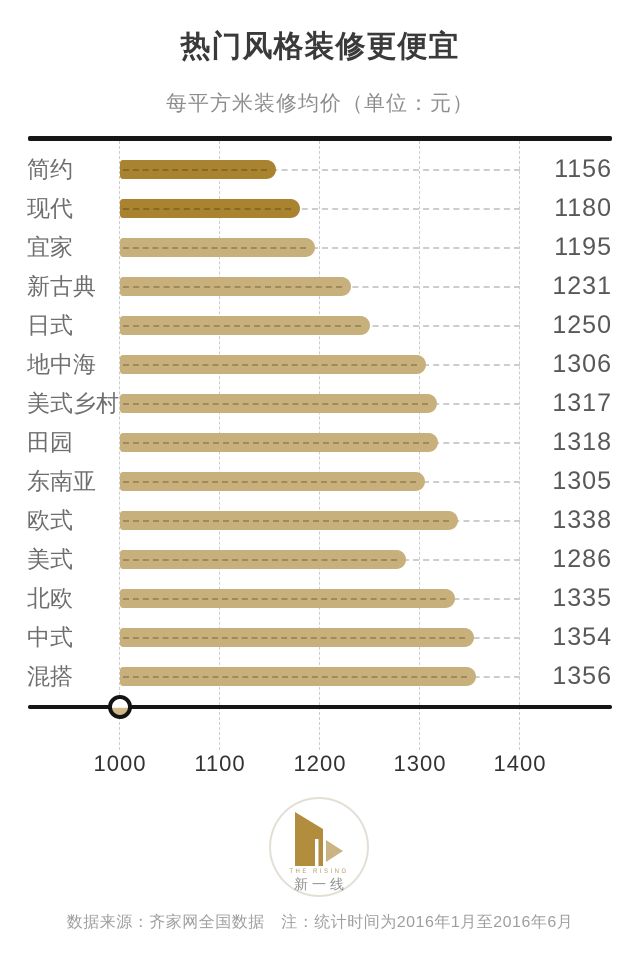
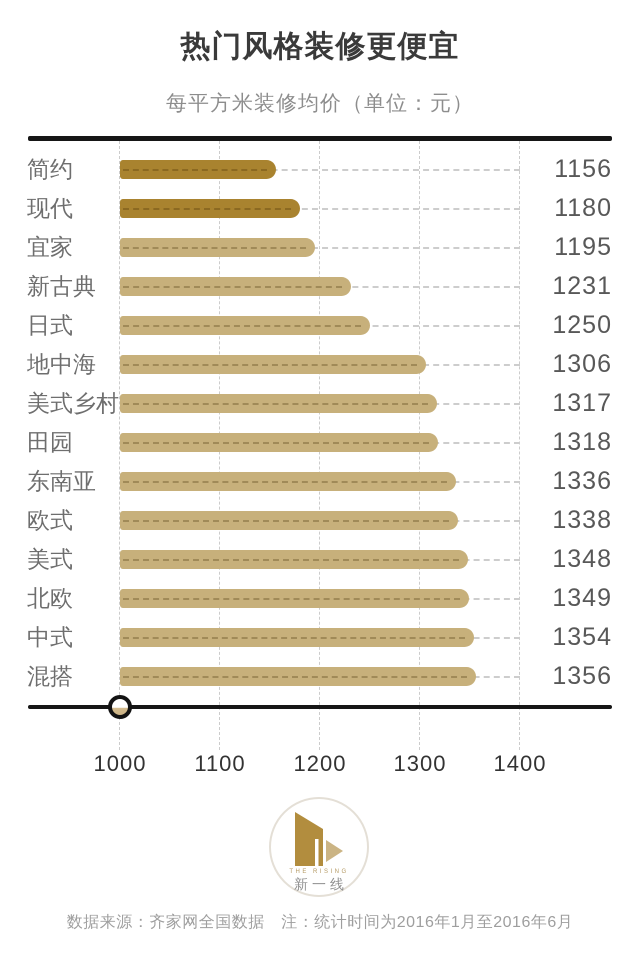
东南亚: 1305 -> 1336
美式: 1286 -> 1348
北欧: 1335 -> 1349
